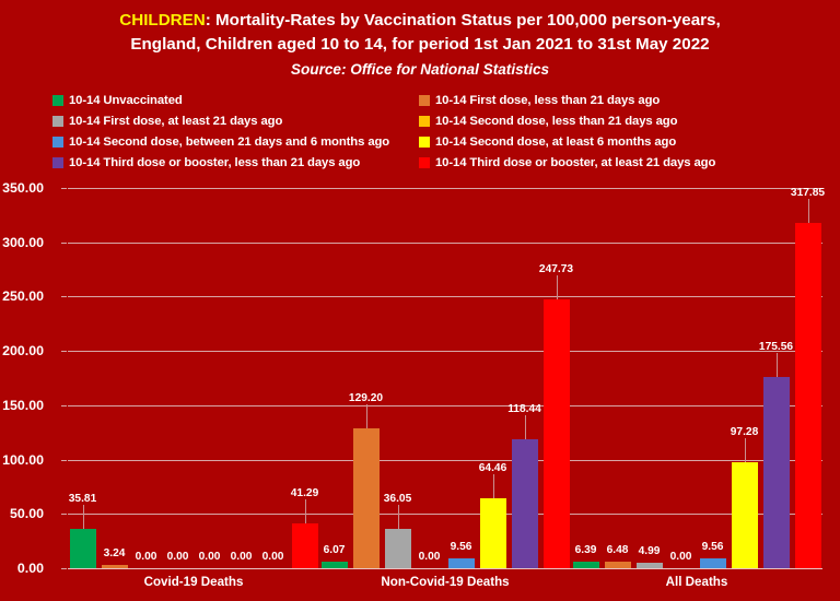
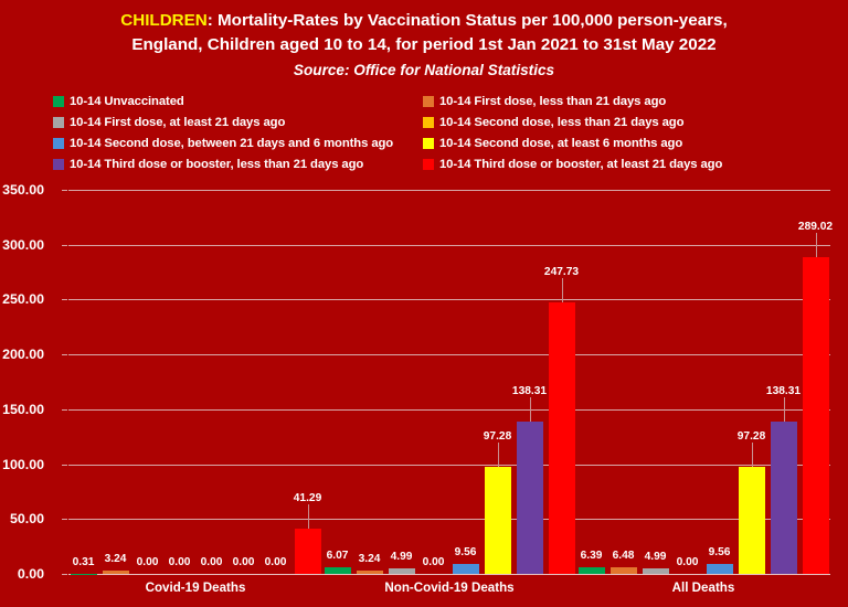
10-14 Unvaccinated/Covid-19 Deaths: 35.81 -> 0.31
10-14 First dose, less than 21 days ago/Non-Covid-19 Deaths: 129.20 -> 3.24
10-14 First dose, at least 21 days ago/Non-Covid-19 Deaths: 36.05 -> 4.99
10-14 Second dose, at least 6 months ago/Non-Covid-19 Deaths: 64.46 -> 97.28
10-14 Third dose or booster, less than 21 days ago/Non-Covid-19 Deaths: 118.44 -> 138.31
10-14 Third dose or booster, less than 21 days ago/All Deaths: 175.56 -> 138.31
10-14 Third dose or booster, at least 21 days ago/All Deaths: 317.85 -> 289.02
